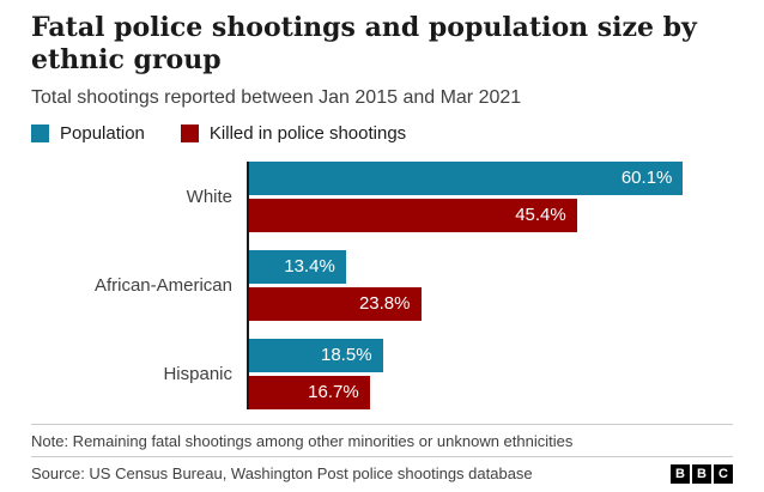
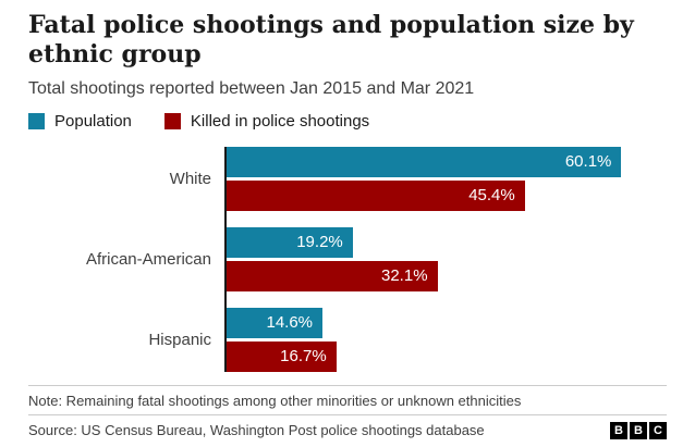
Population/African-American: 13.4% -> 19.2%
Killed in police shootings/African-American: 23.8% -> 32.1%
Population/Hispanic: 18.5% -> 14.6%
